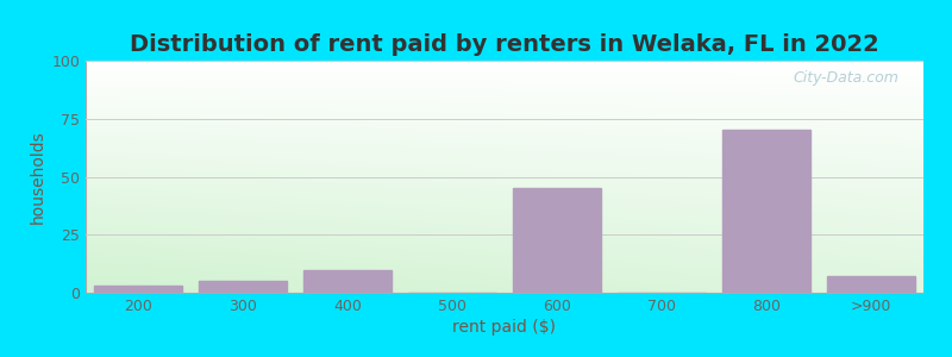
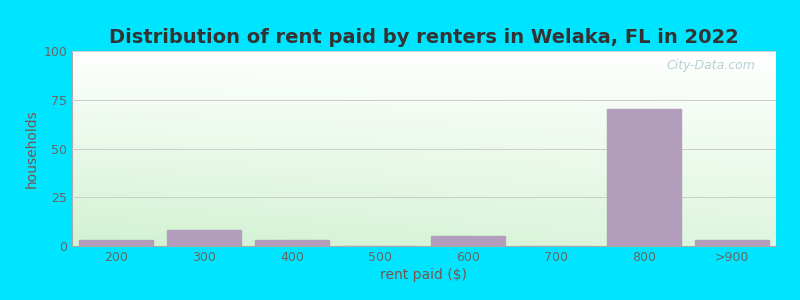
300: 5 -> 8
400: 10 -> 3
600: 45 -> 5
>900: 7 -> 3
